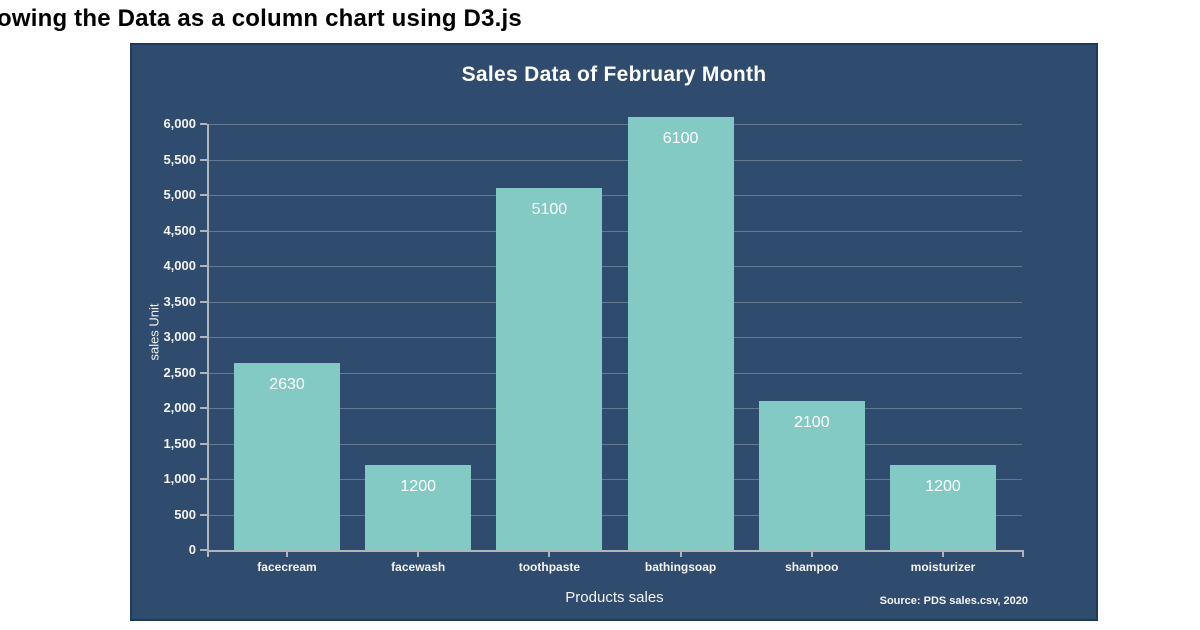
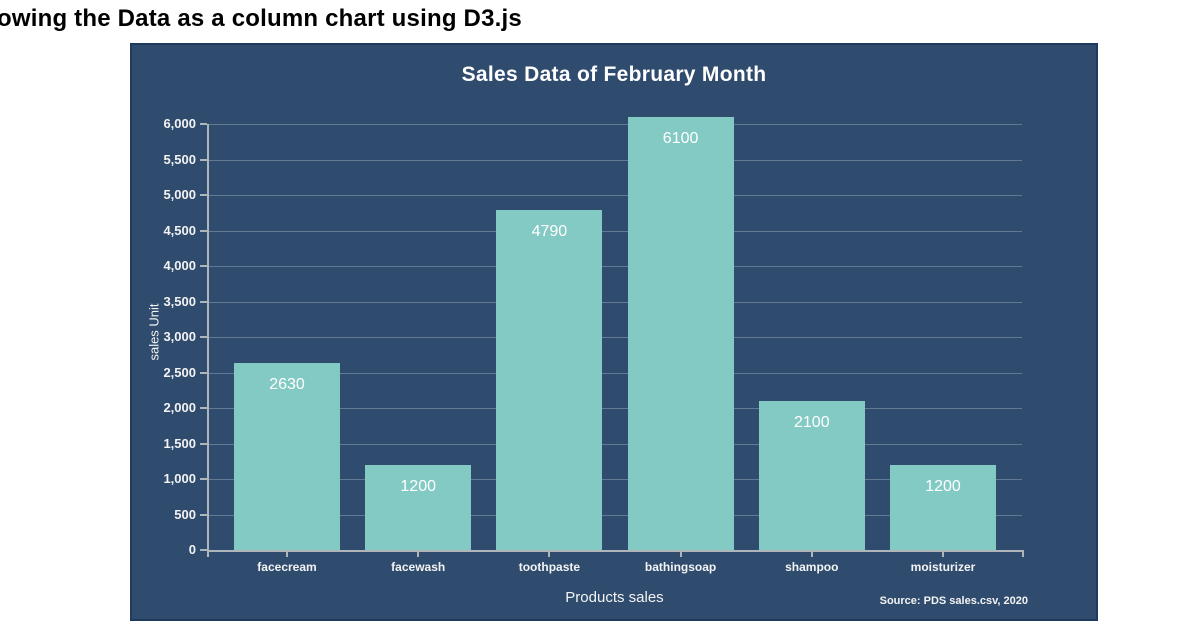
toothpaste: 5100 -> 4790
